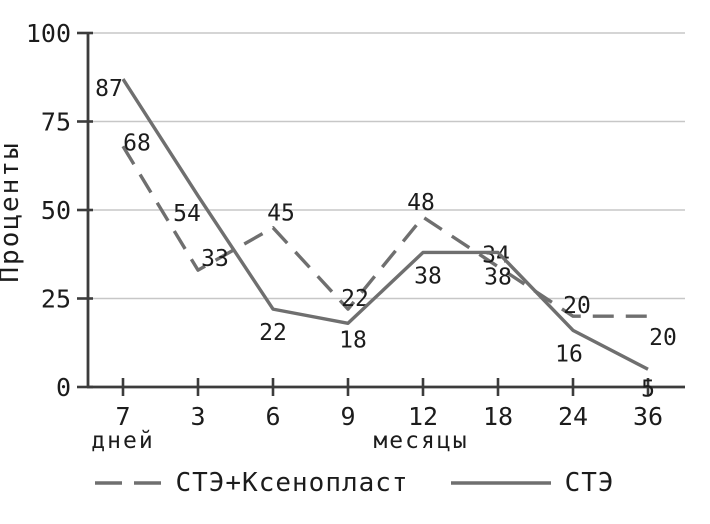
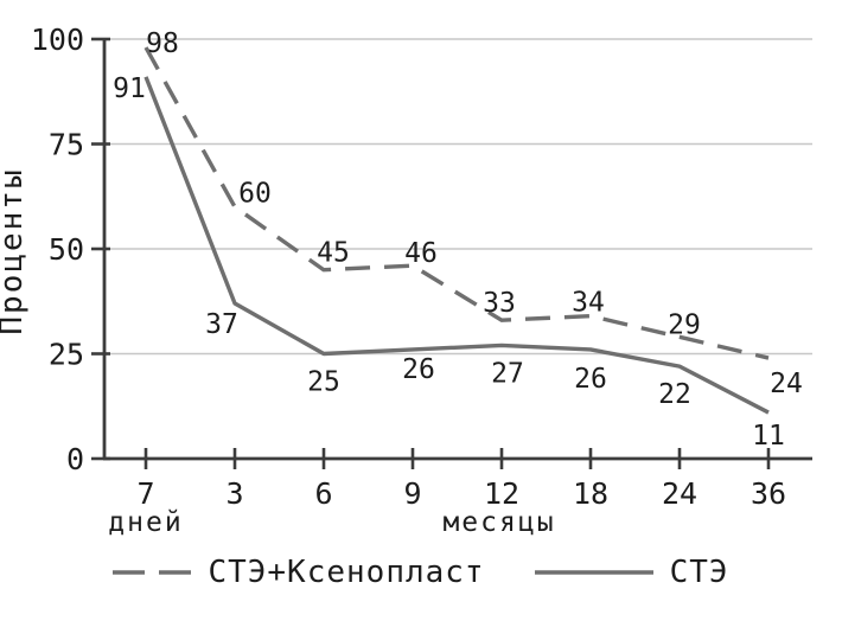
СТЭ+Ксенопласт/7: 68 -> 98
СТЭ/7: 87 -> 91
СТЭ+Ксенопласт/3: 33 -> 60
СТЭ/3: 54 -> 37
СТЭ/6: 22 -> 25
СТЭ+Ксенопласт/9: 22 -> 46
СТЭ/9: 18 -> 26
СТЭ+Ксенопласт/12: 48 -> 33
СТЭ/12: 38 -> 27
СТЭ/18: 38 -> 26
СТЭ+Ксенопласт/24: 20 -> 29
СТЭ/24: 16 -> 22
СТЭ+Ксенопласт/36: 20 -> 24
СТЭ/36: 5 -> 11
